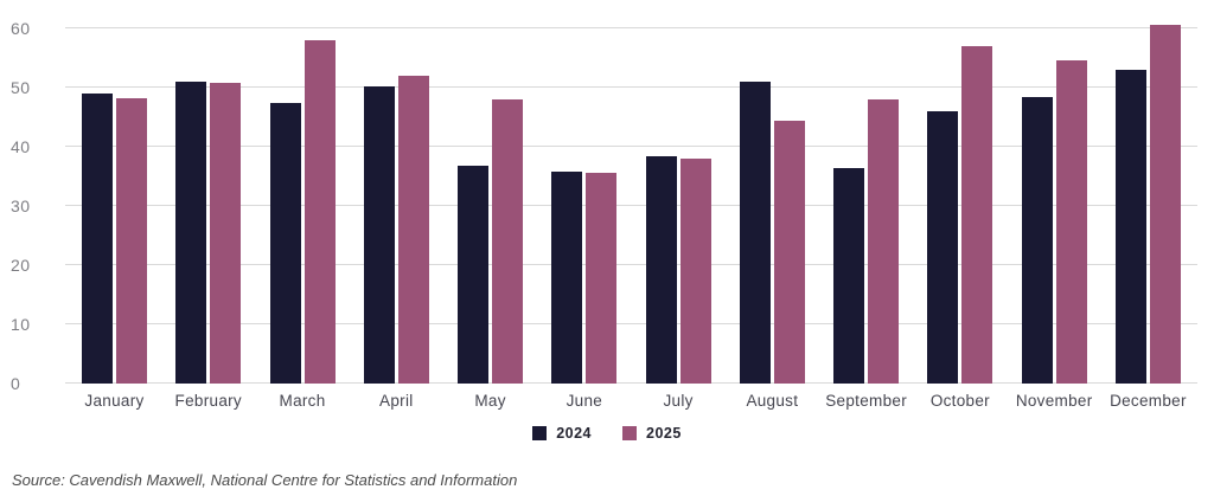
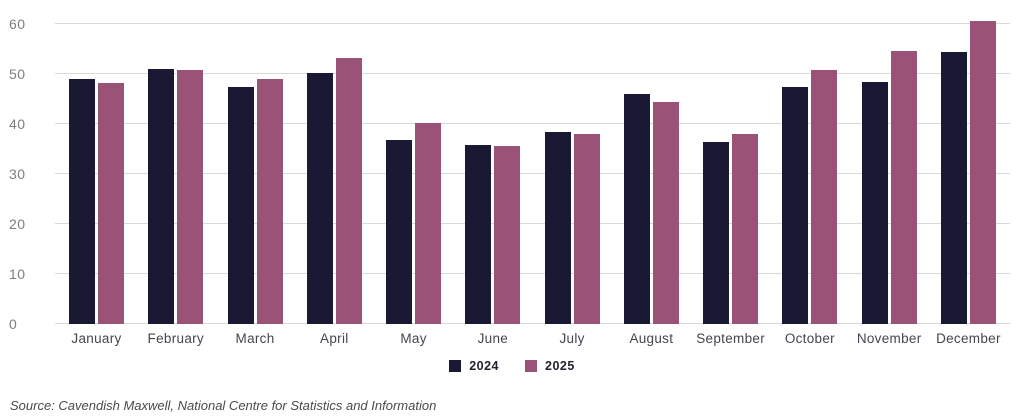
2025/March: 58 -> 49
2025/April: 52 -> 53
2025/May: 48 -> 40
2024/August: 51 -> 46
2025/September: 48 -> 38
2024/October: 46 -> 47
2025/October: 57 -> 51
2024/December: 53 -> 54
